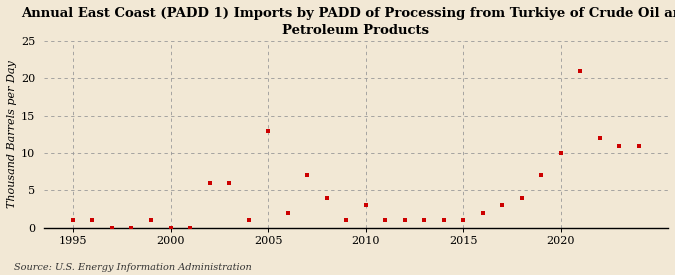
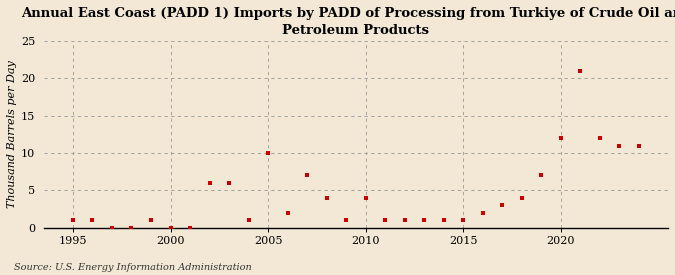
2005: 13 -> 10
2010: 3 -> 4
2020: 10 -> 12
